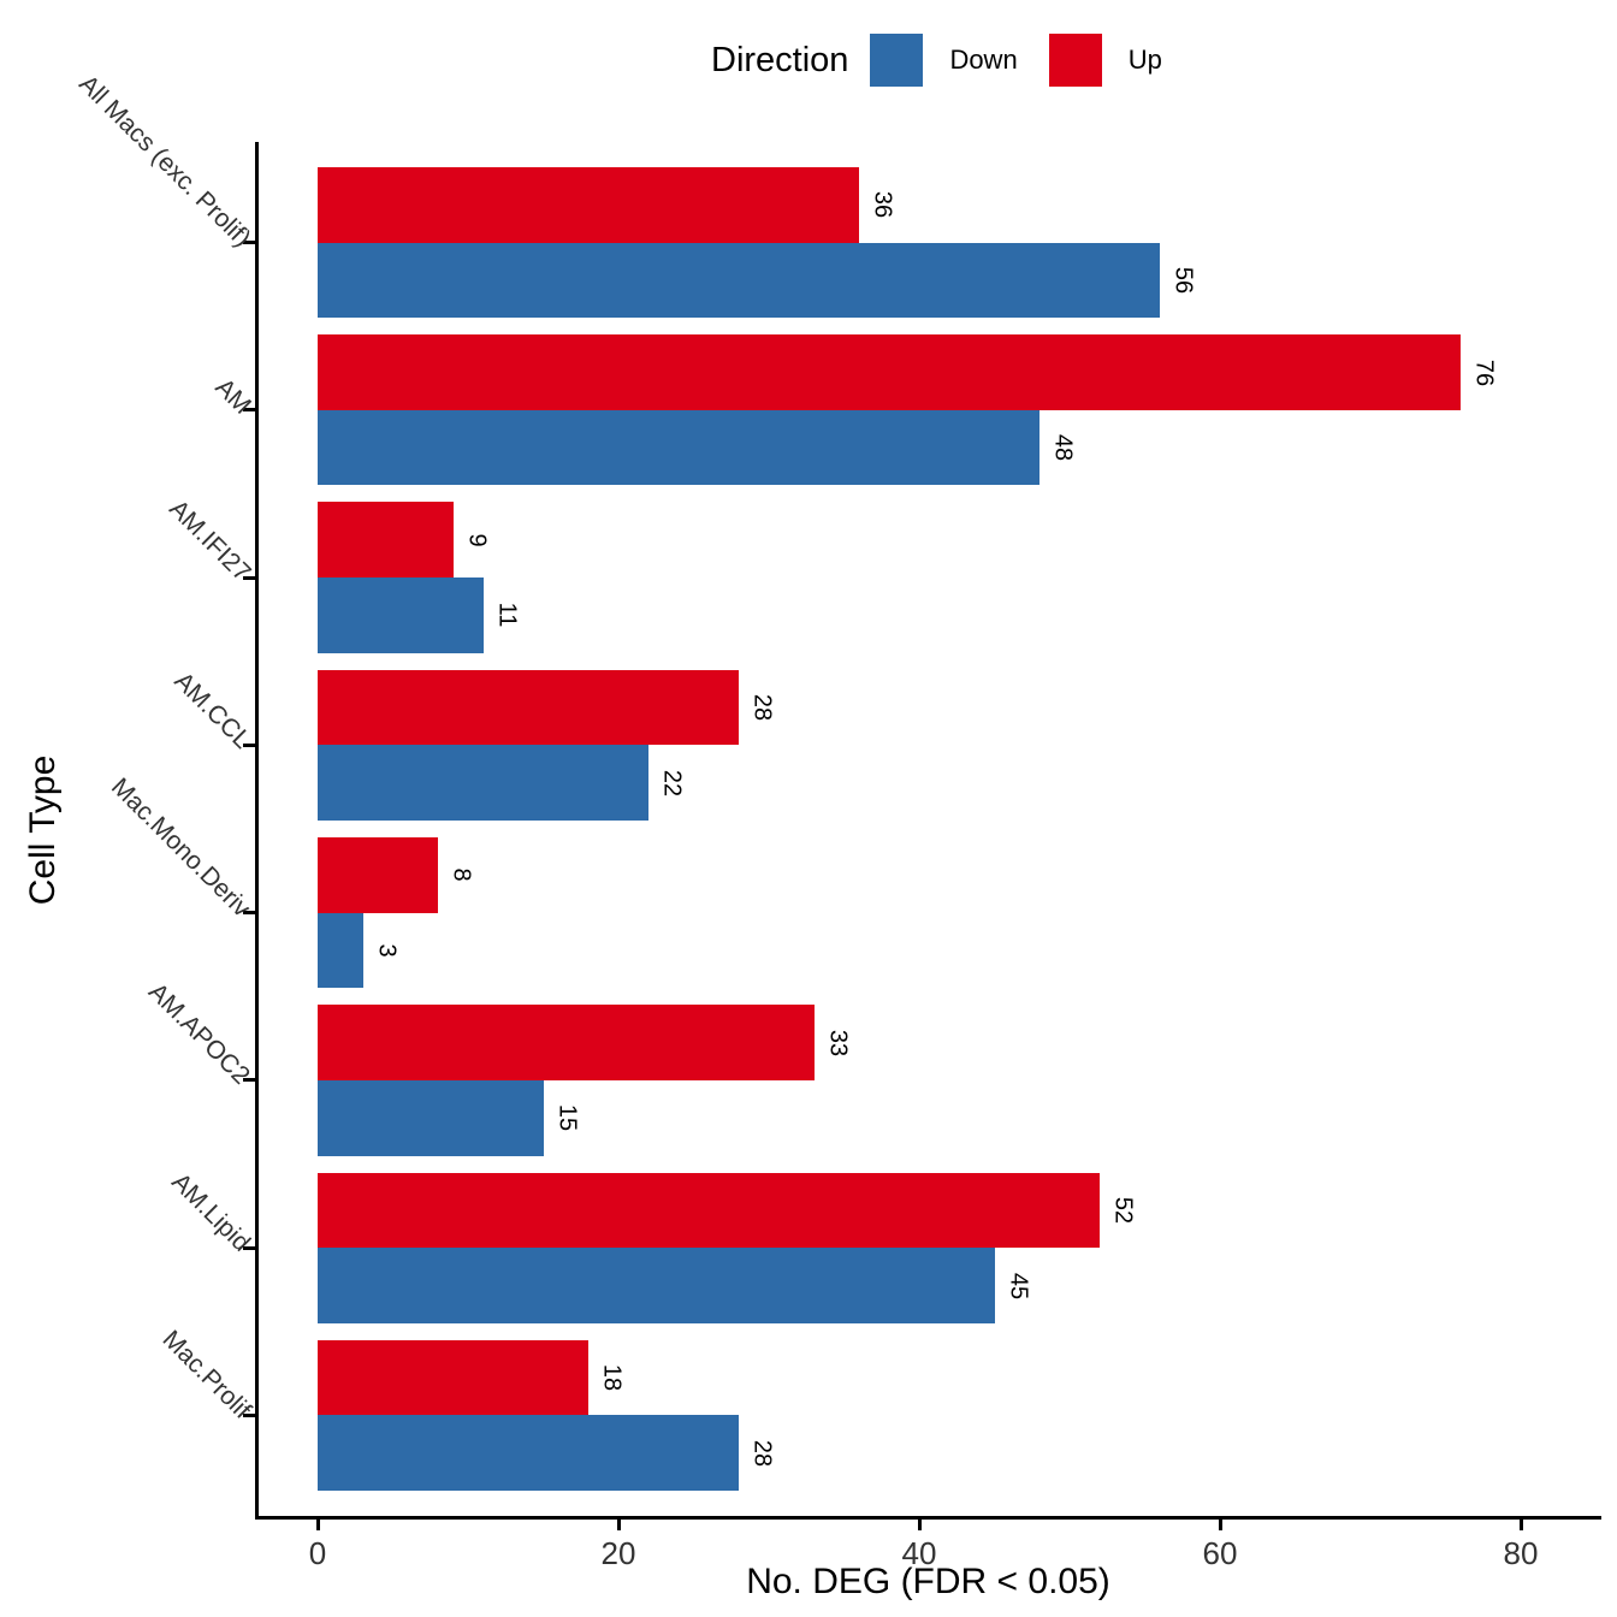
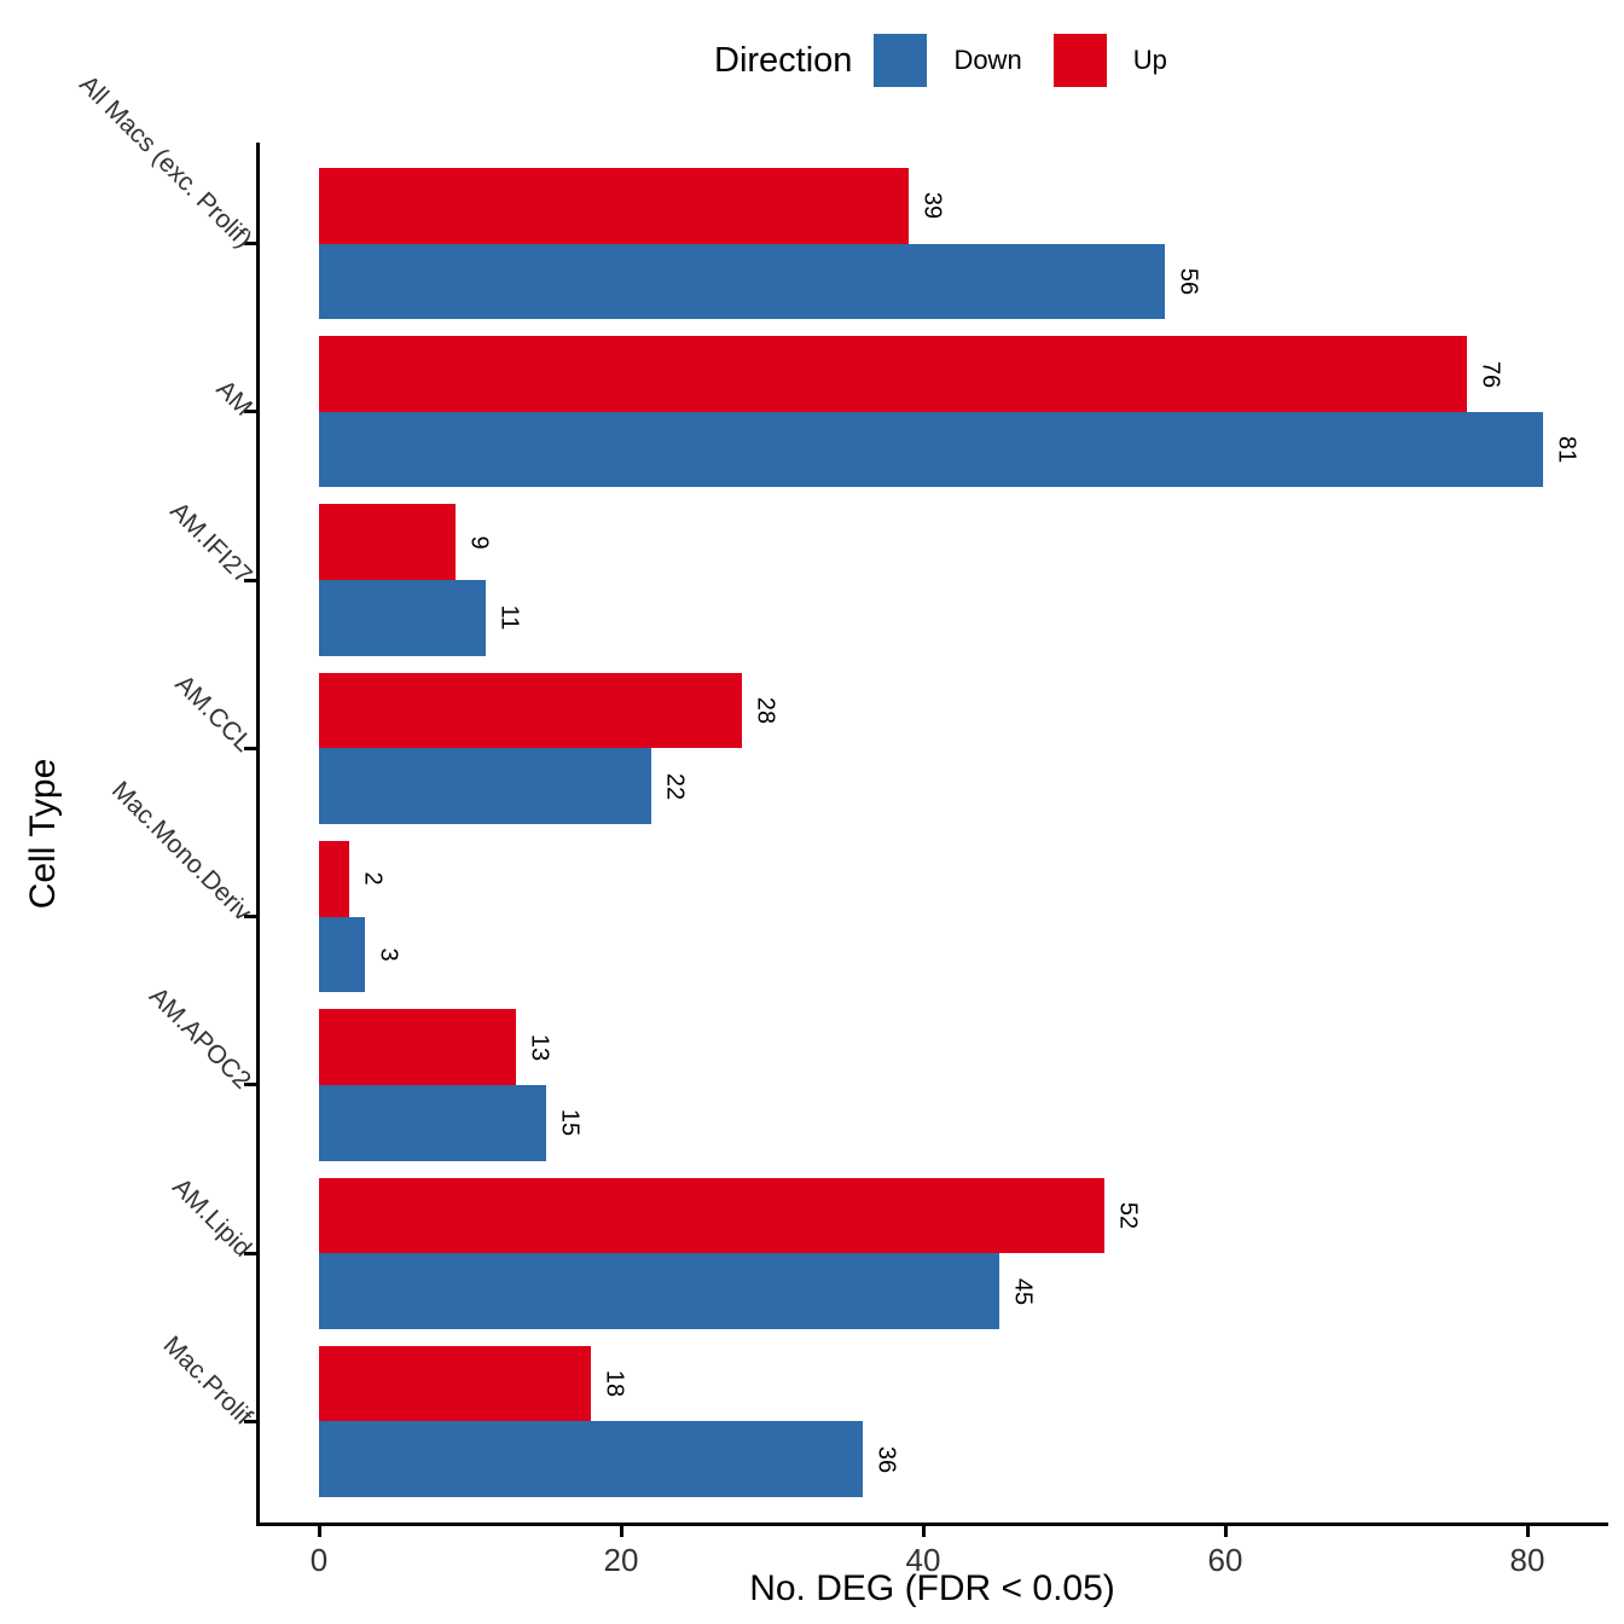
Up/All Macs (exc. Prolif): 36 -> 39
Down/AM: 48 -> 81
Up/Mac.Mono.Deriv: 8 -> 2
Up/AM.APOC2: 33 -> 13
Down/Mac.Prolif: 28 -> 36
